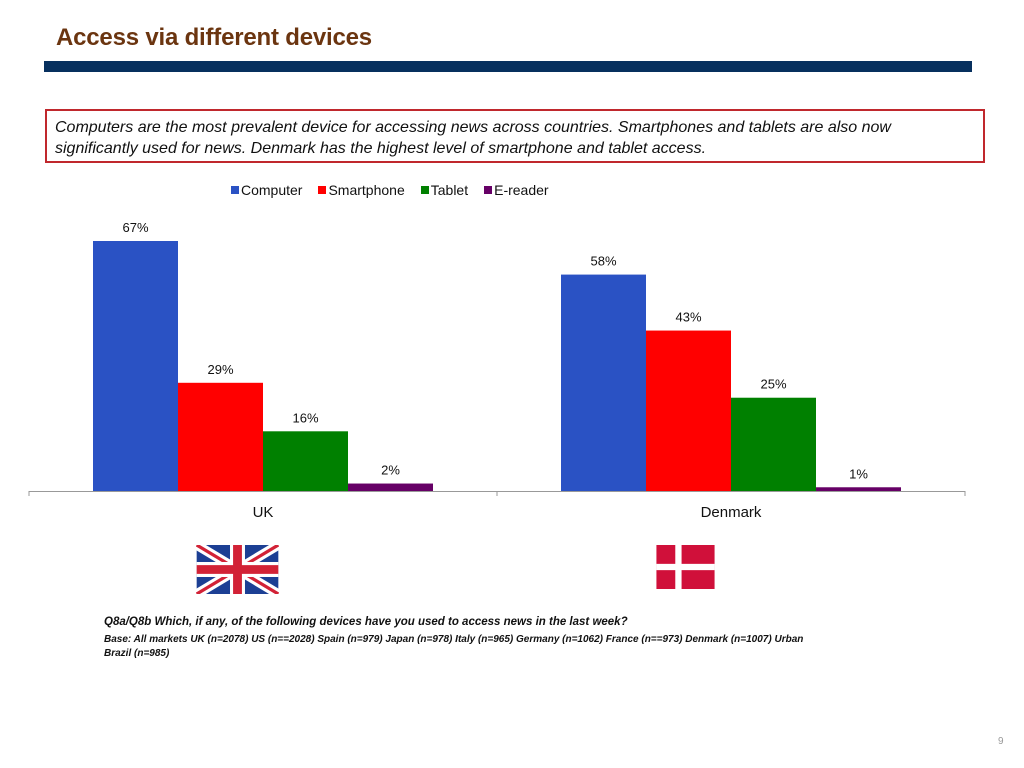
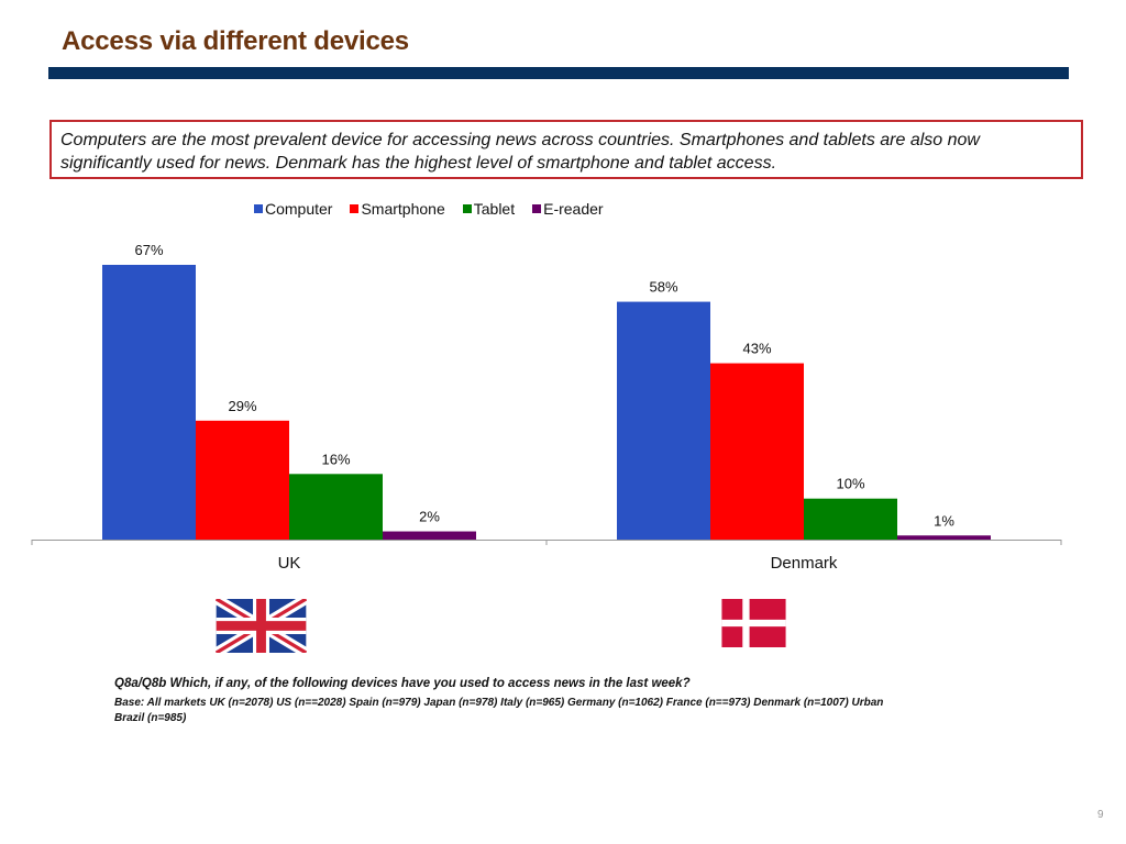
Tablet/Denmark: 25% -> 10%
